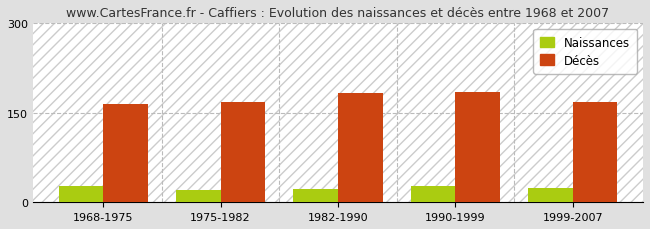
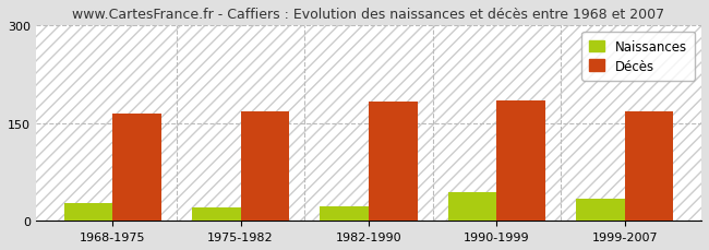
Naissances/1990-1999: 28 -> 44
Naissances/1999-2007: 24 -> 34
